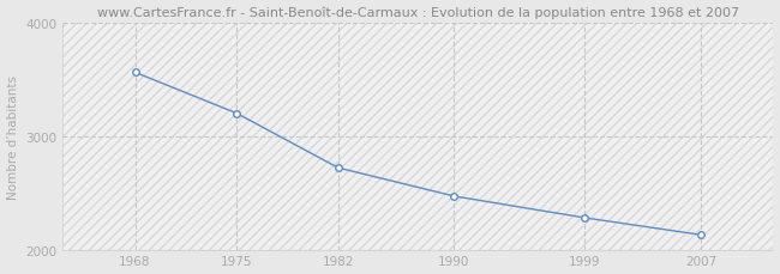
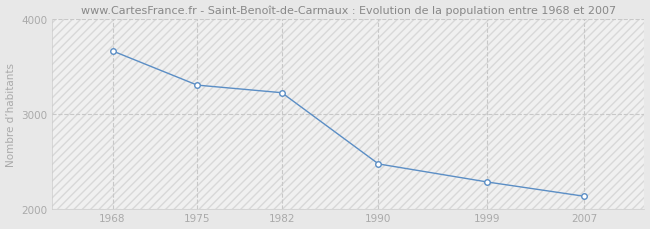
1968: 3560 -> 3660
1975: 3200 -> 3300
1982: 2720 -> 3220
